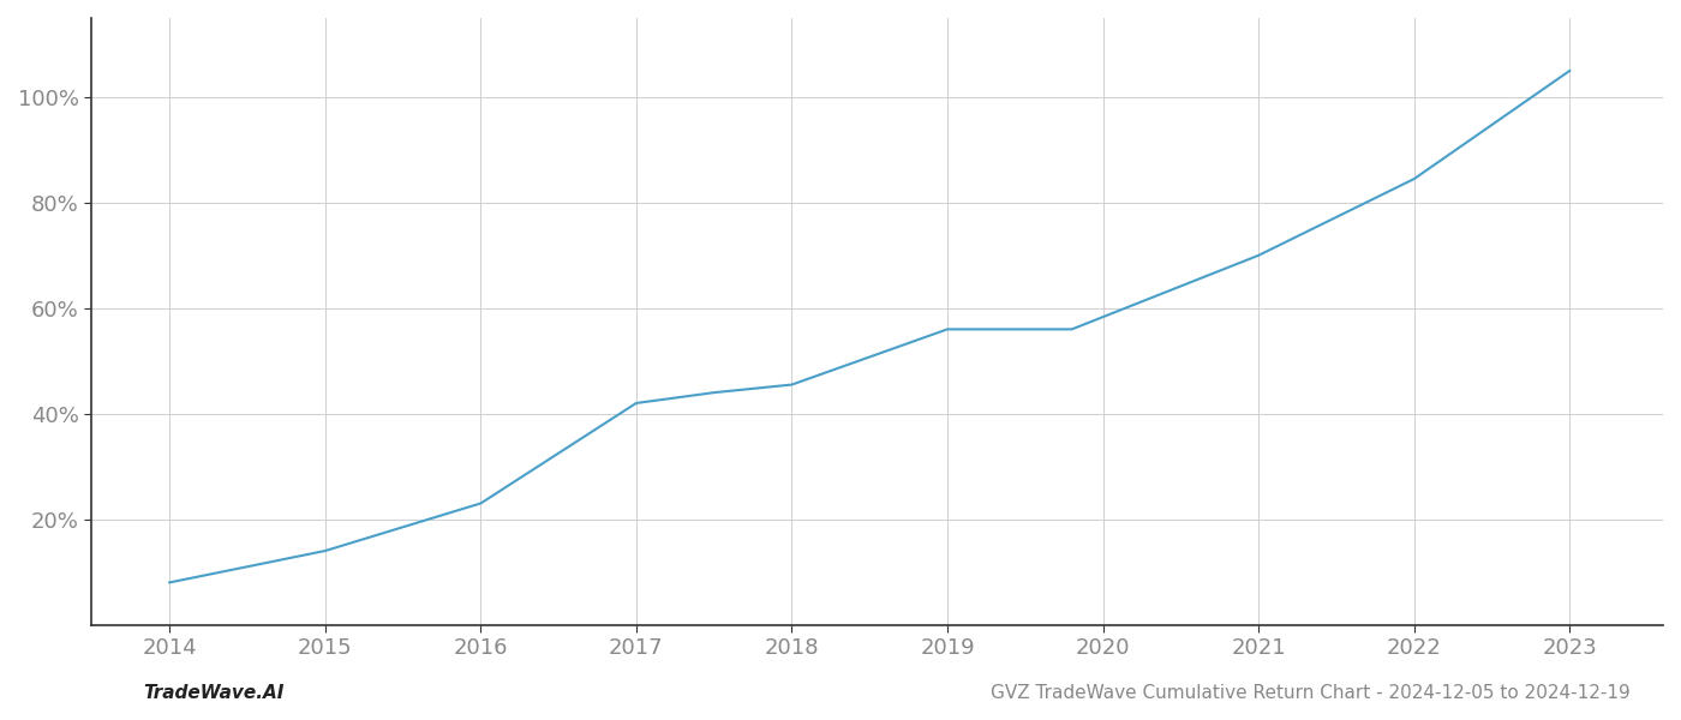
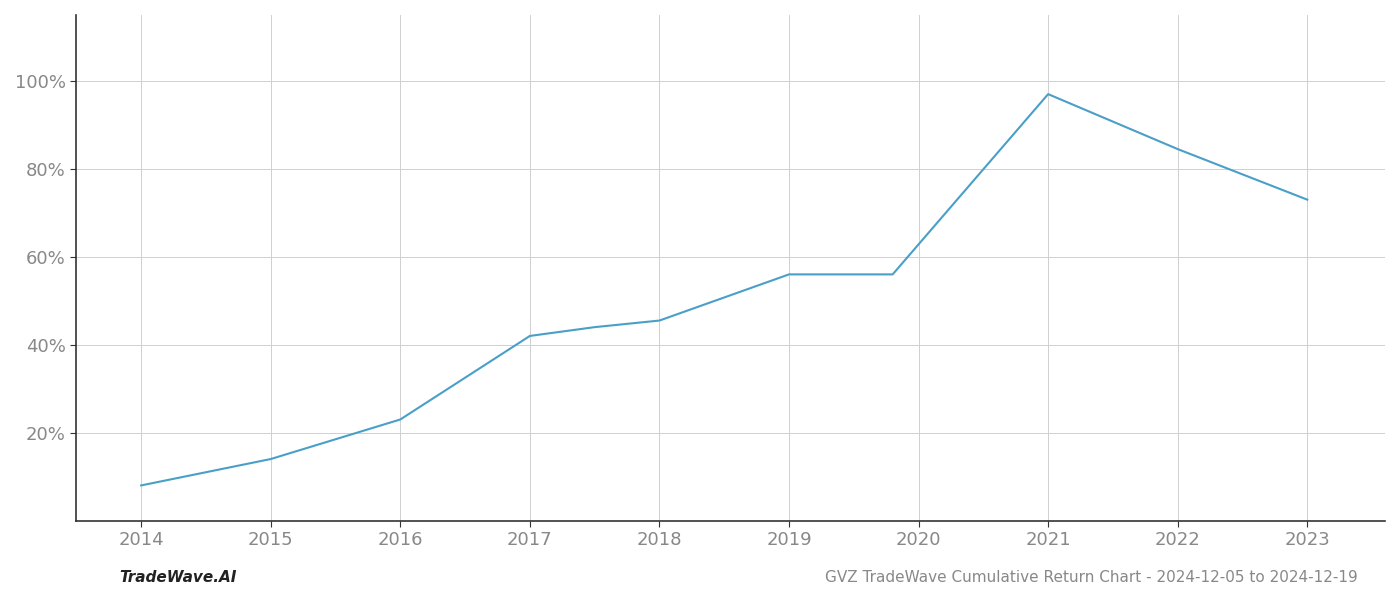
2021: 70.0% -> 97.0%
2023: 105.0% -> 73.0%
